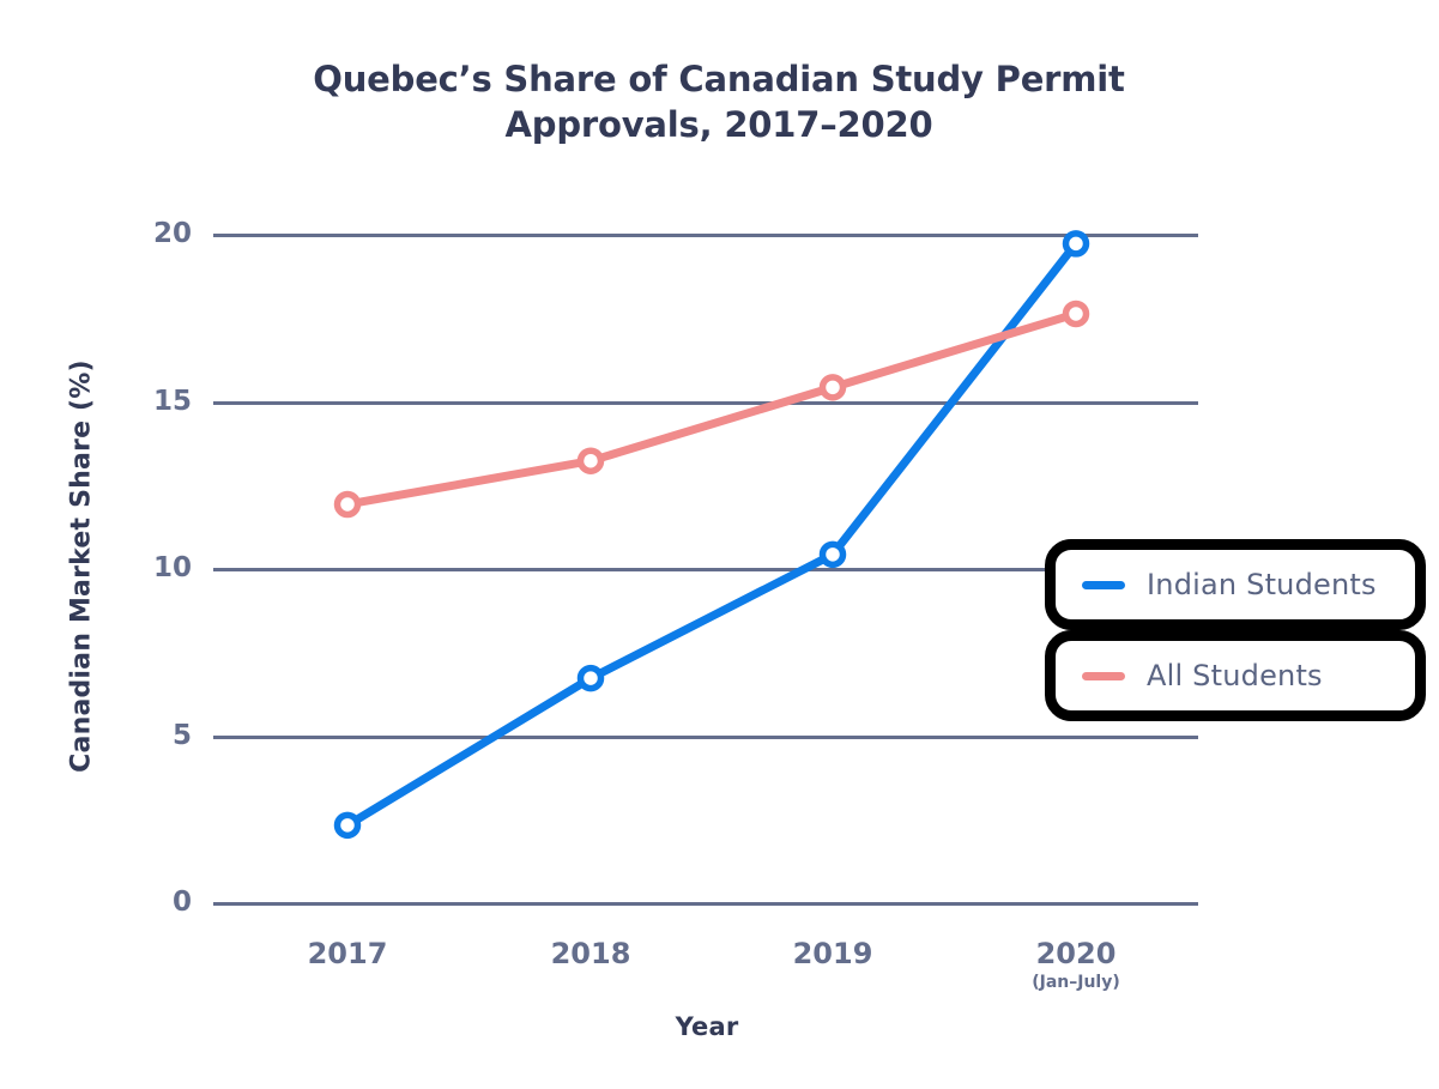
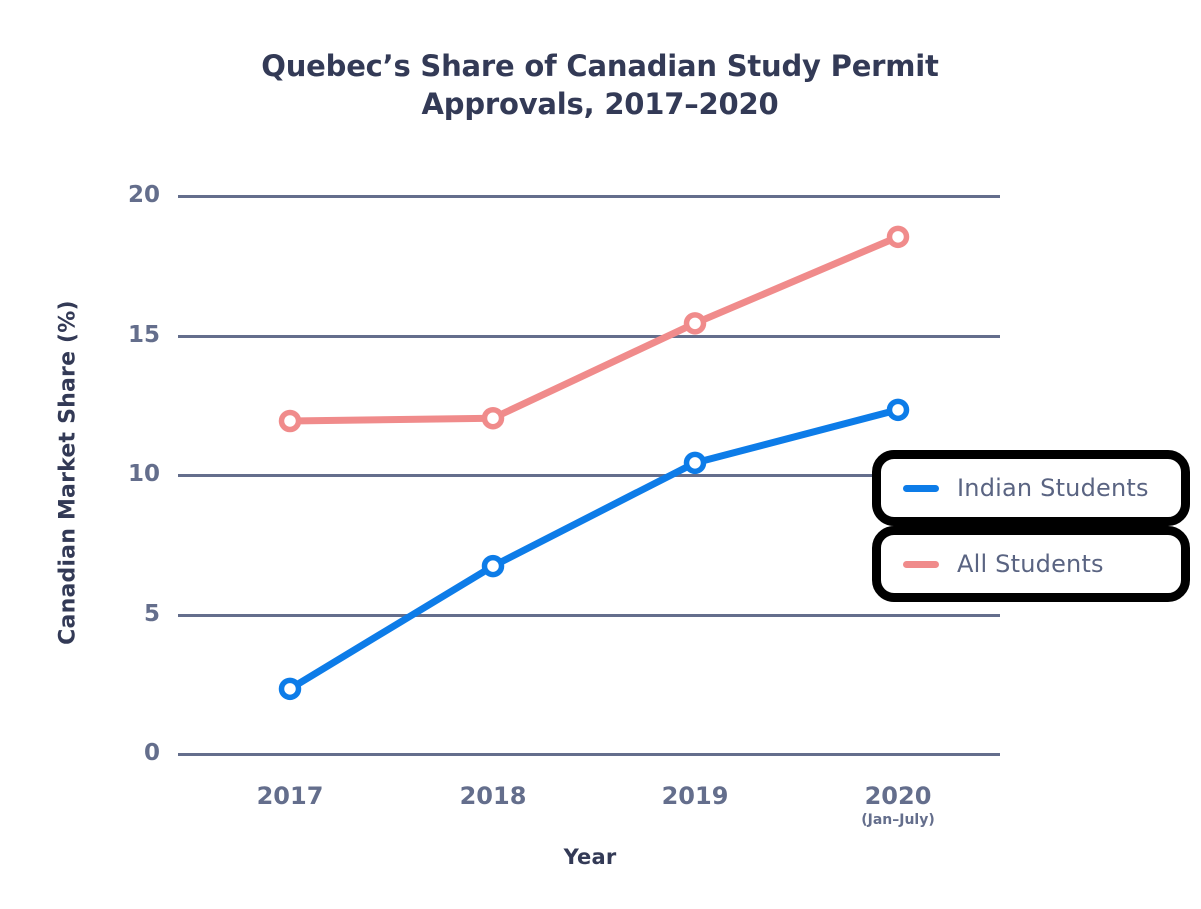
All Students/2018: 13.2 -> 12.0
Indian Students/2020: 19.7 -> 12.3
All Students/2020: 17.6 -> 18.5
